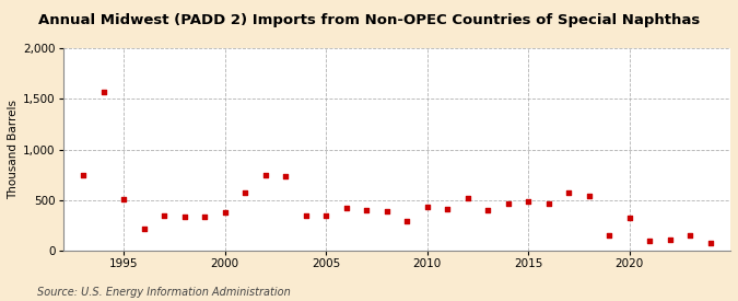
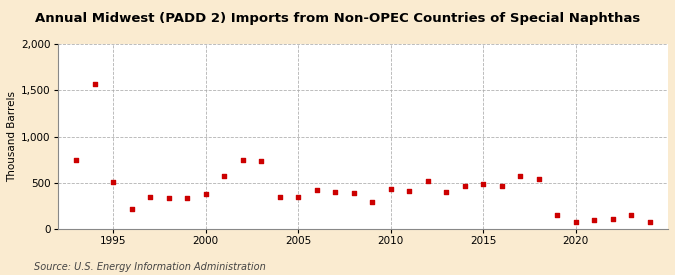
2020: 320 -> 80
